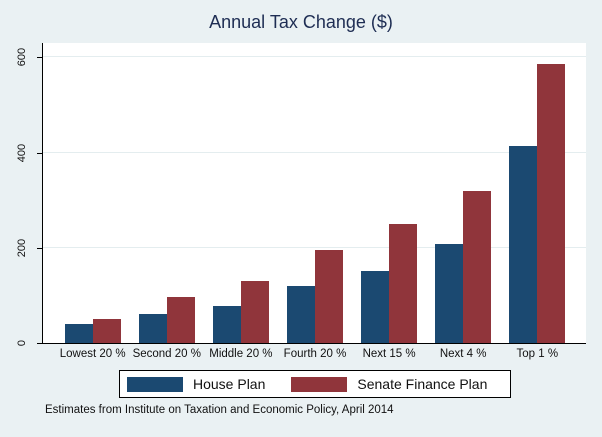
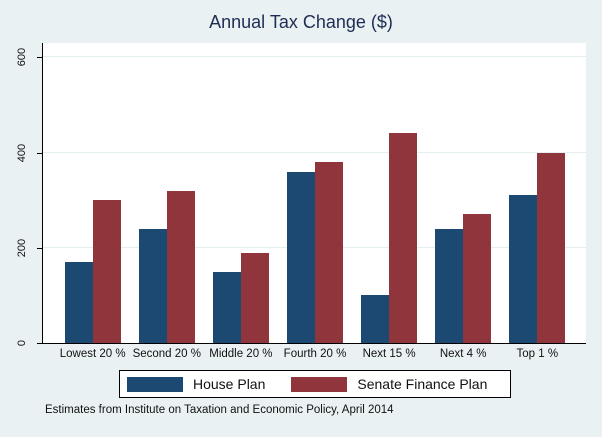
House Plan/Lowest 20 %: 40 -> 170
Senate Finance Plan/Lowest 20 %: 50 -> 300
House Plan/Second 20 %: 60 -> 240
Senate Finance Plan/Second 20 %: 100 -> 320
House Plan/Middle 20 %: 80 -> 150
Senate Finance Plan/Middle 20 %: 130 -> 190
House Plan/Fourth 20 %: 120 -> 360
Senate Finance Plan/Fourth 20 %: 200 -> 380
House Plan/Next 15 %: 150 -> 100
Senate Finance Plan/Next 15 %: 250 -> 440
House Plan/Next 4 %: 210 -> 240
Senate Finance Plan/Next 4 %: 320 -> 270
House Plan/Top 1 %: 410 -> 310
Senate Finance Plan/Top 1 %: 590 -> 400
